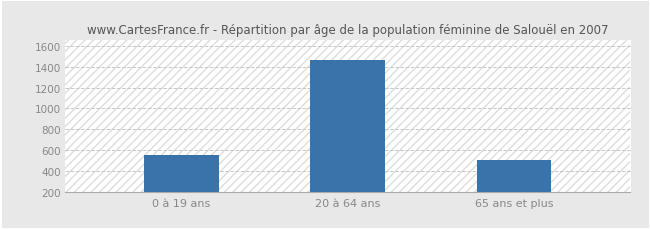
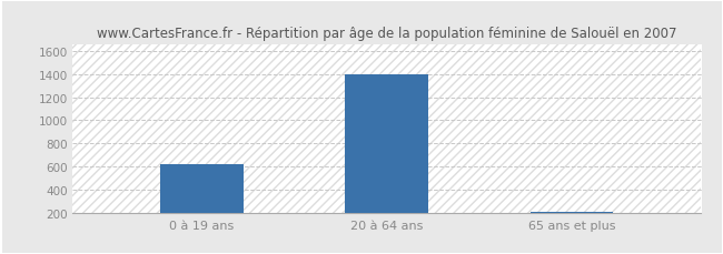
0 à 19 ans: 560 -> 620
20 à 64 ans: 1460 -> 1400
65 ans et plus: 510 -> 210
